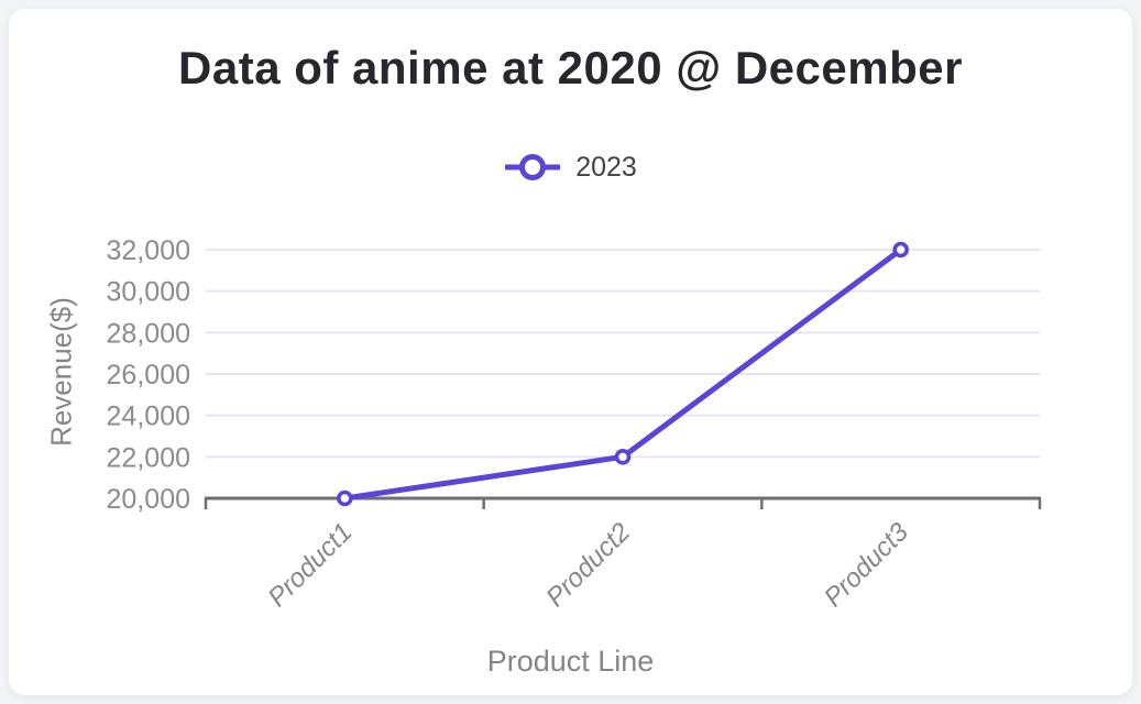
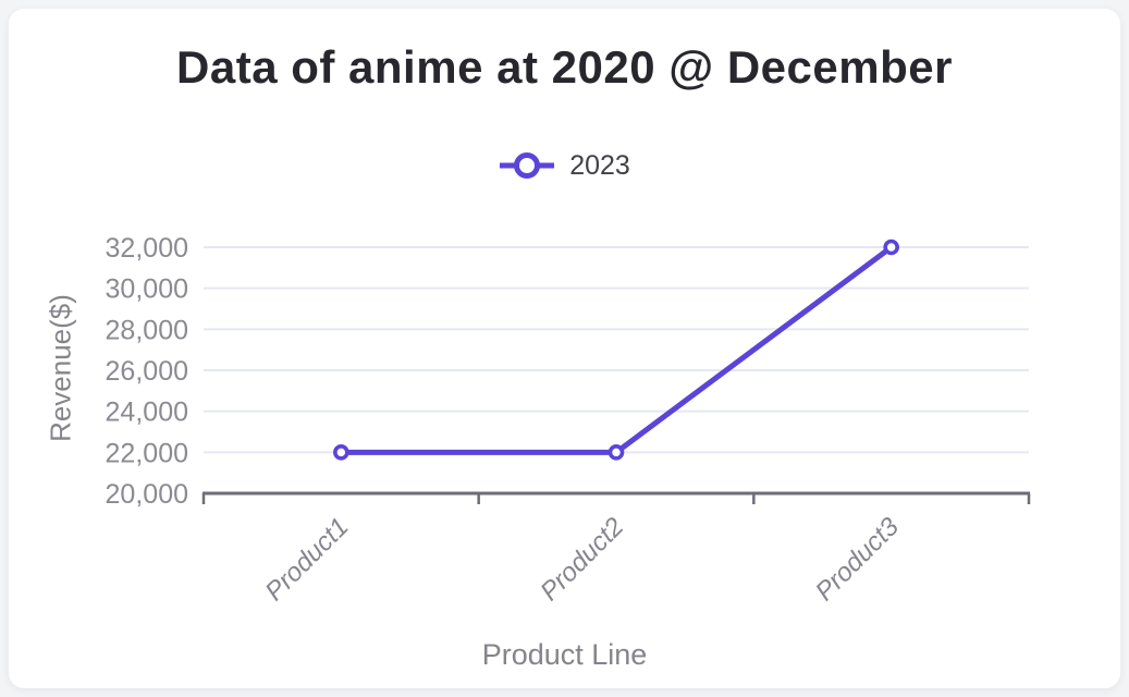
Product1: 20000 -> 22000
